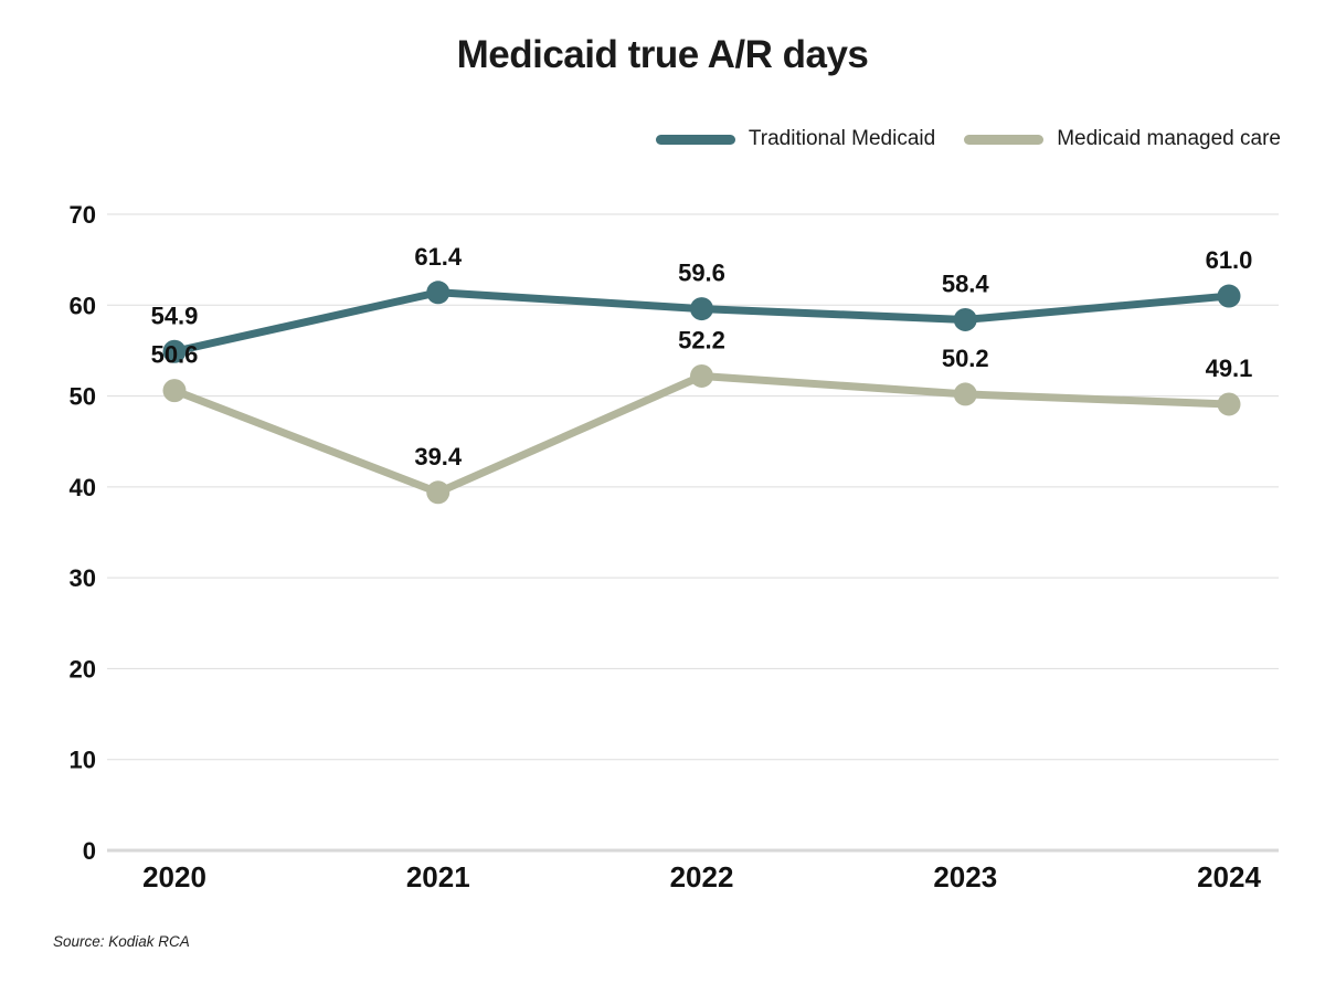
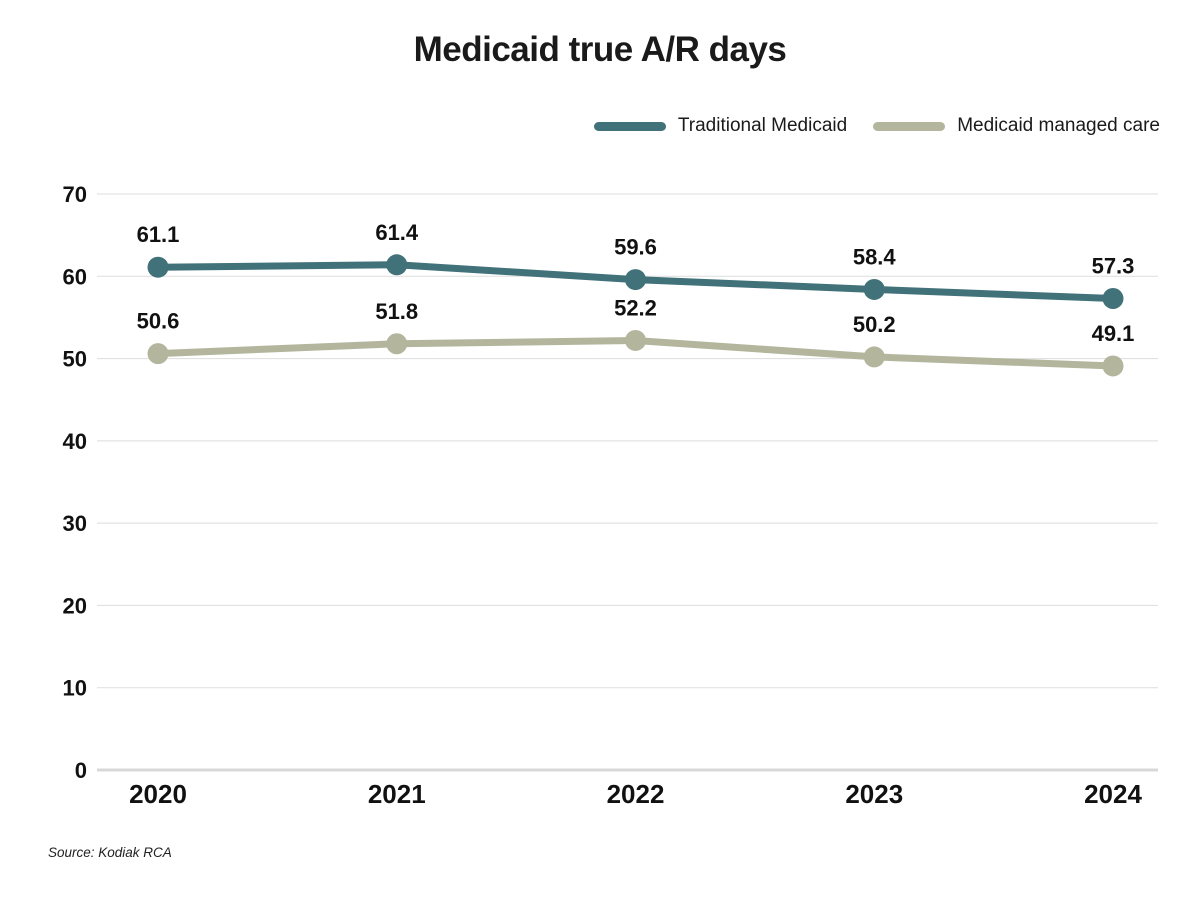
Traditional Medicaid/2020: 54.9 -> 61.1
Medicaid managed care/2021: 39.4 -> 51.8
Traditional Medicaid/2024: 61.0 -> 57.3
